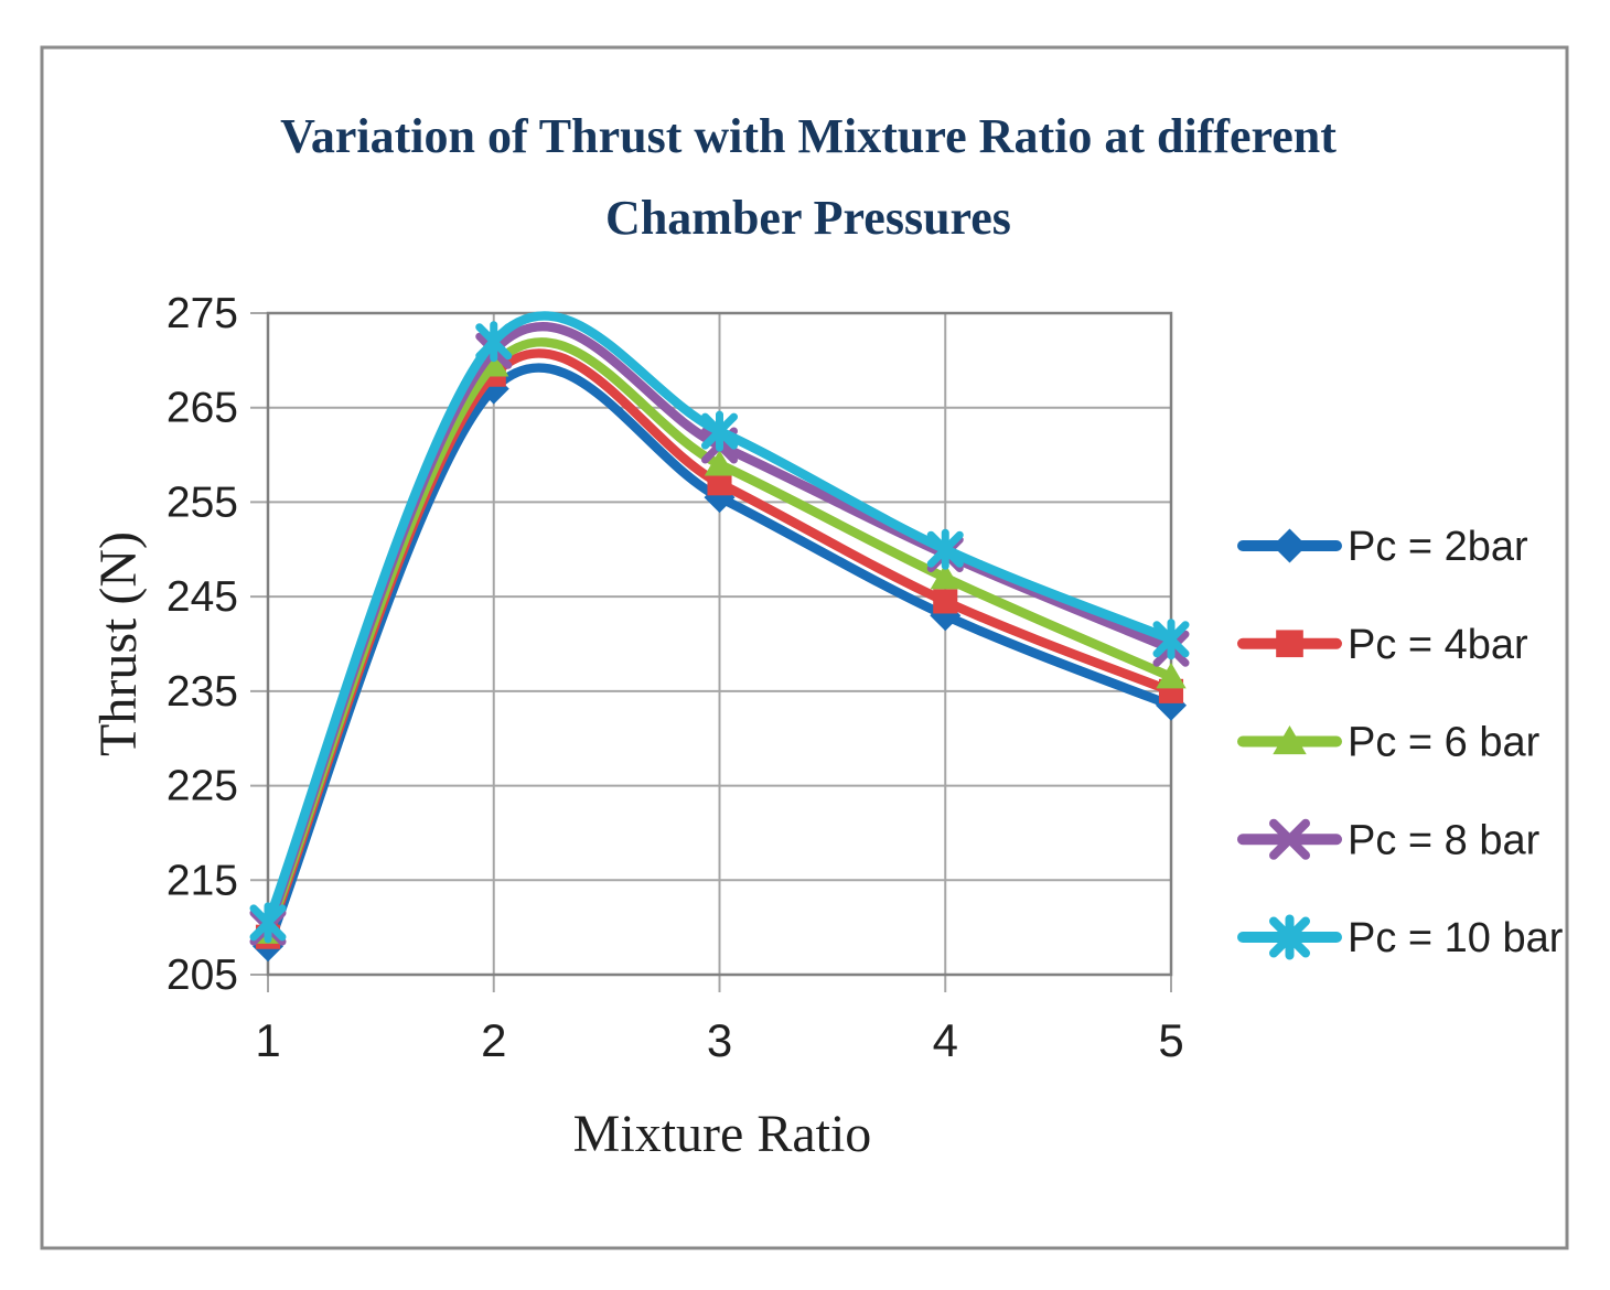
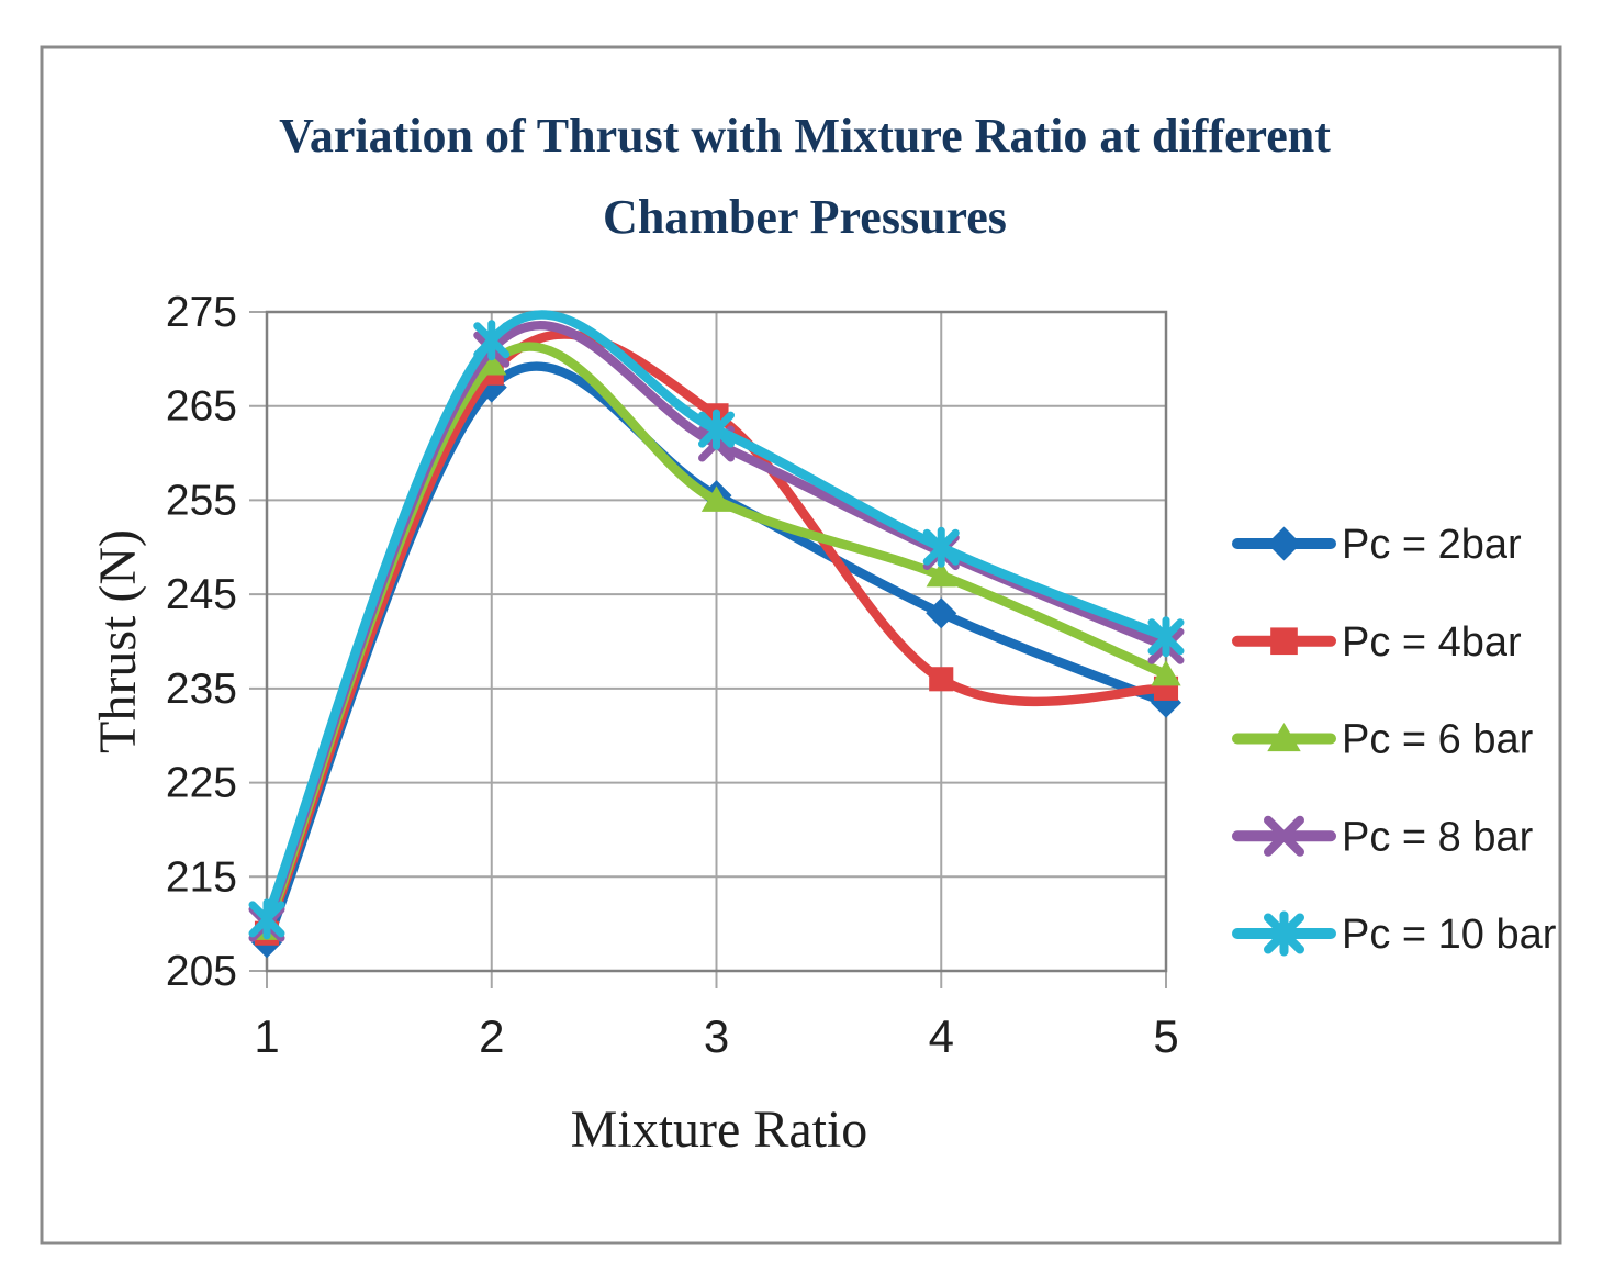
Pc = 4bar/3: 257 -> 264
Pc = 6 bar/3: 259 -> 255
Pc = 4bar/4: 244 -> 236
